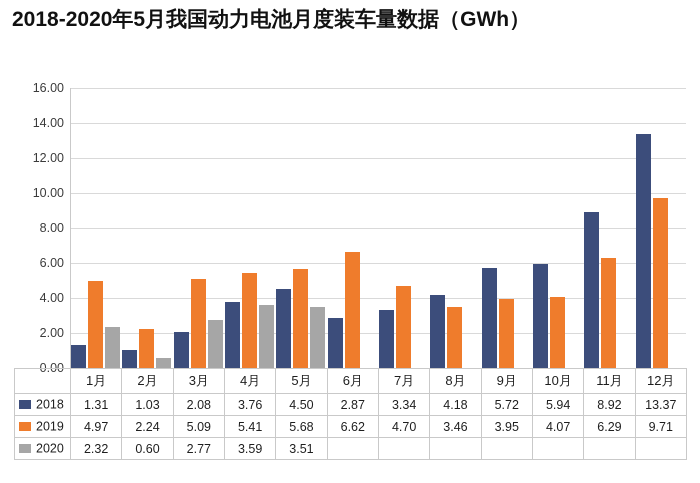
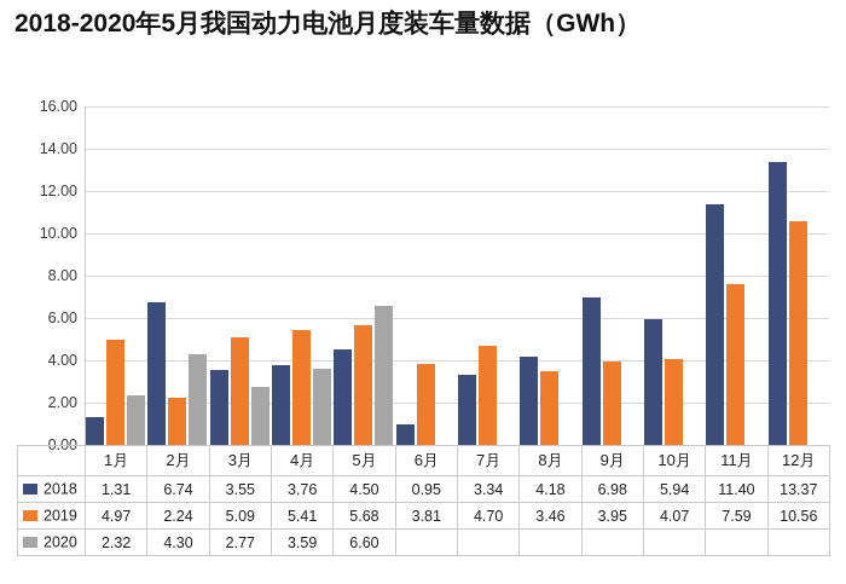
2018/2月: 1.03 -> 6.74
2020/2月: 0.60 -> 4.30
2018/3月: 2.08 -> 3.55
2020/5月: 3.51 -> 6.60
2018/6月: 2.87 -> 0.95
2019/6月: 6.62 -> 3.81
2018/9月: 5.72 -> 6.98
2018/11月: 8.92 -> 11.40
2019/11月: 6.29 -> 7.59
2019/12月: 9.71 -> 10.56
